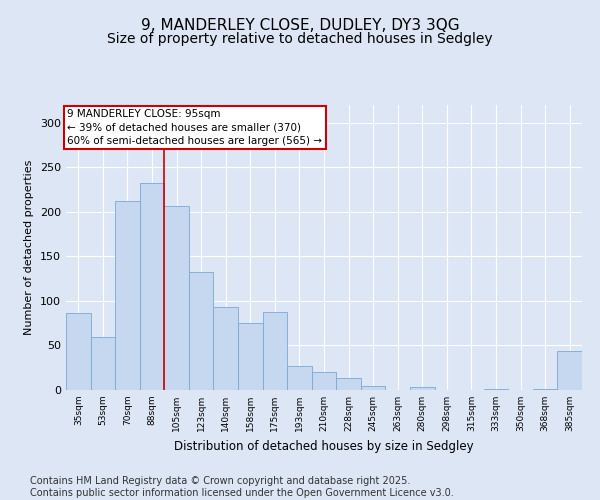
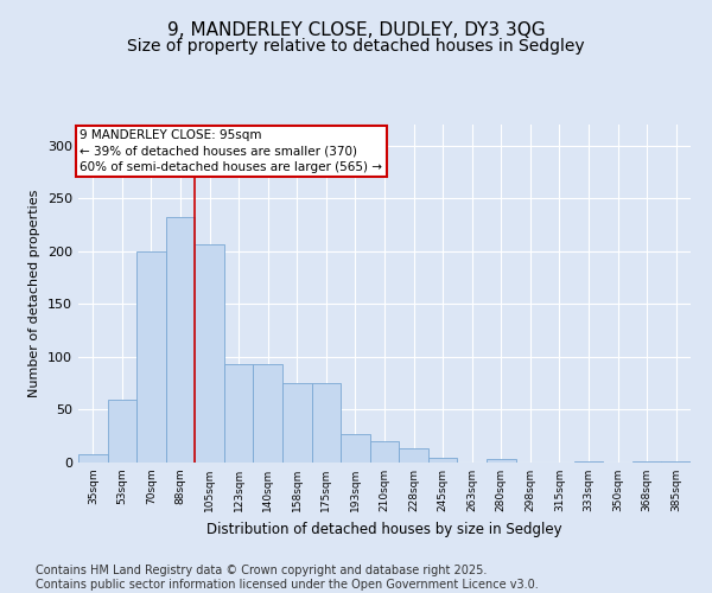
35sqm: 86 -> 8
70sqm: 212 -> 200
123sqm: 132 -> 93
175sqm: 88 -> 75
385sqm: 44 -> 1
